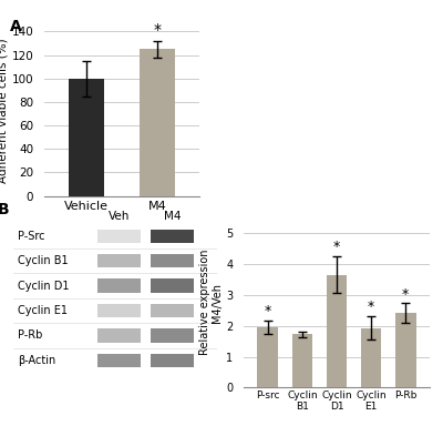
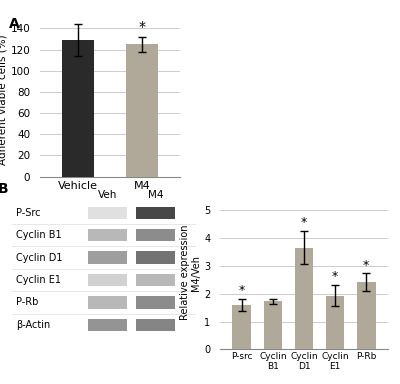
Vehicle: 100 -> 129
P-src: 1.95 -> 1.60
